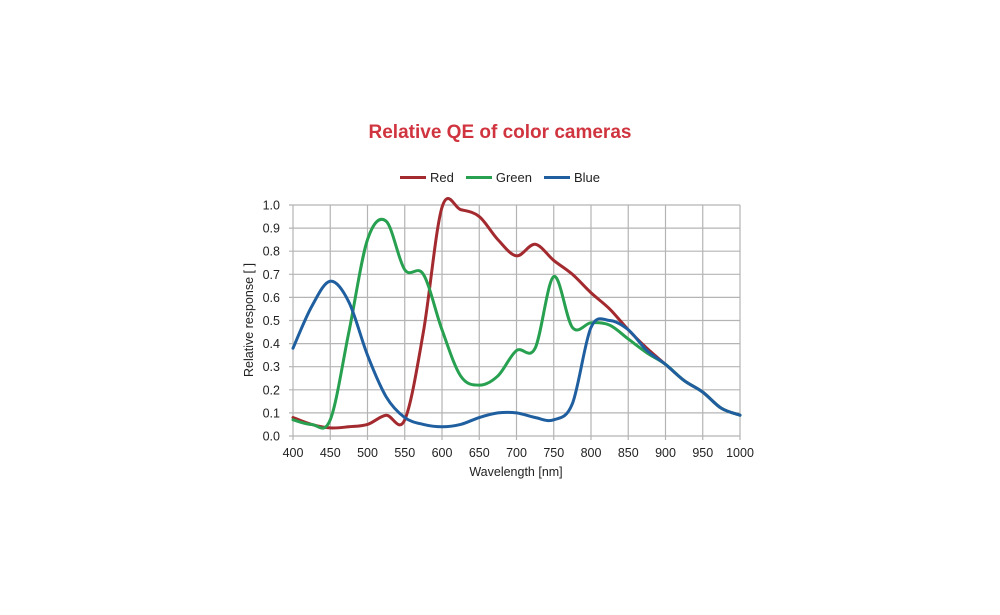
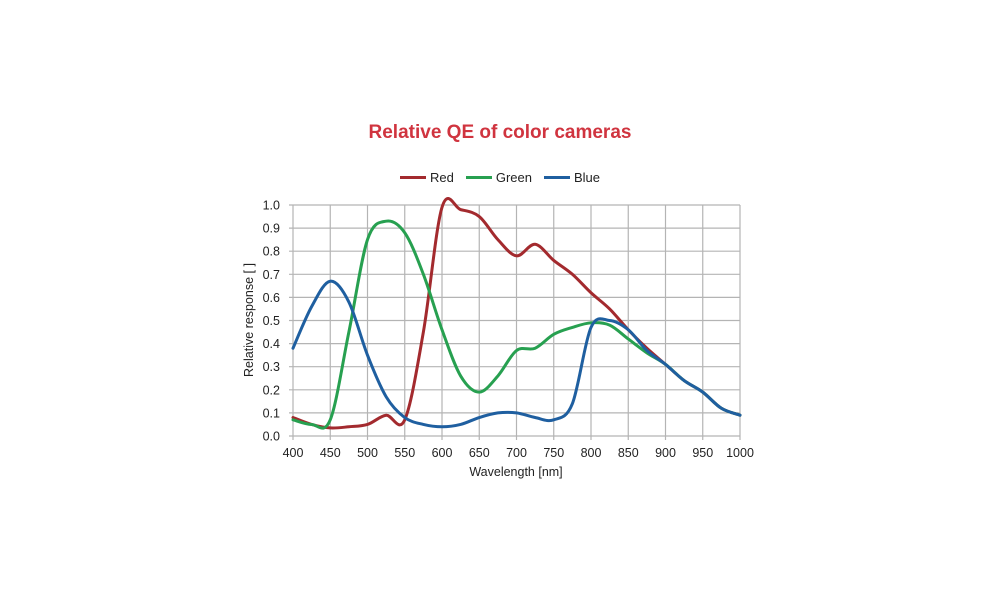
Green/550: 0.72 -> 0.88
Green/650: 0.22 -> 0.19
Green/750: 0.69 -> 0.44
